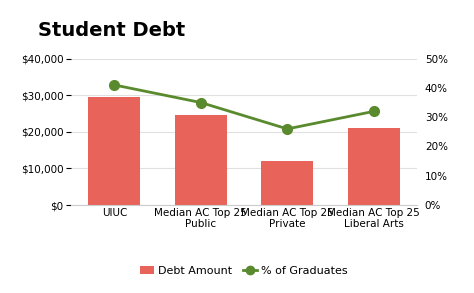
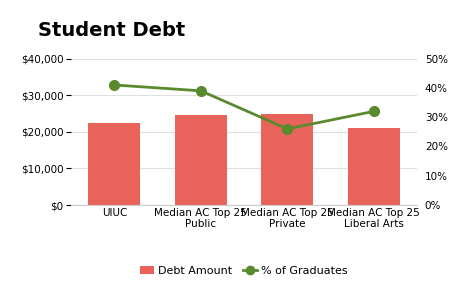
Debt Amount/UIUC: $29,500 -> $22,500
% of Graduates/Median AC Top 25 Public: 35% -> 39%
Debt Amount/Median AC Top 25 Private: $12,000 -> $25,000
